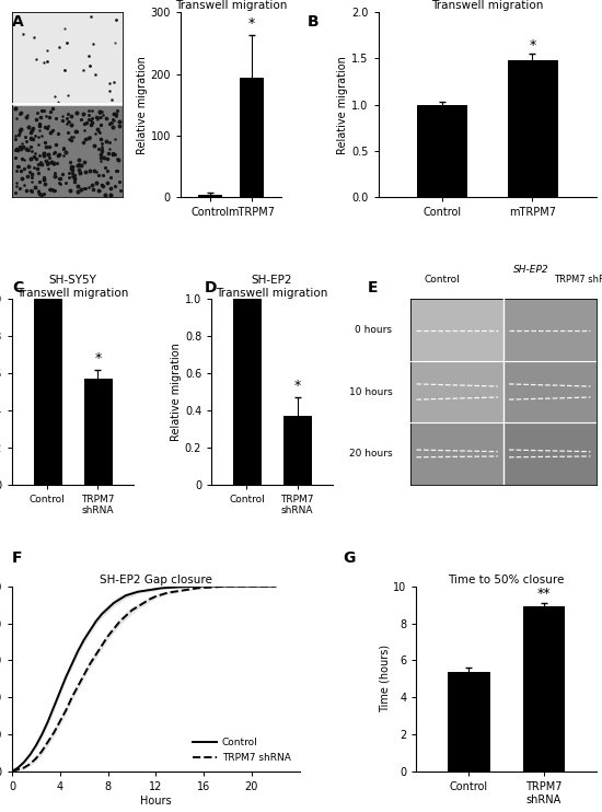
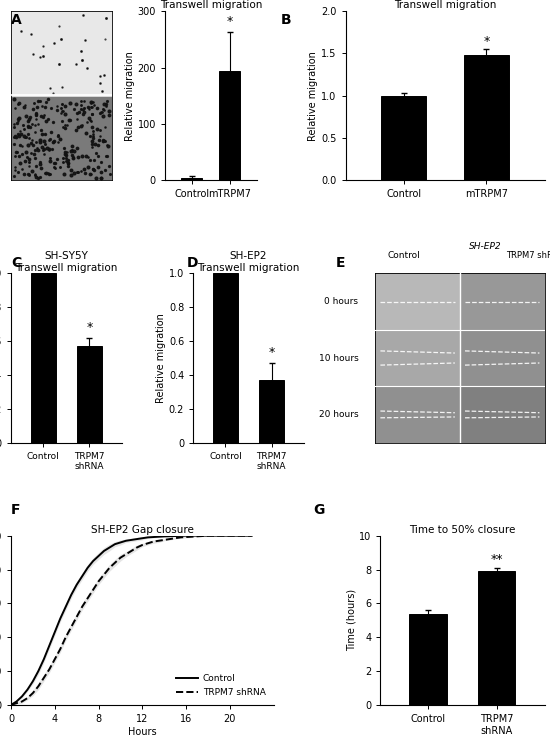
Time to 50% closure/TRPM7 shRNA: 8.9 -> 7.9
